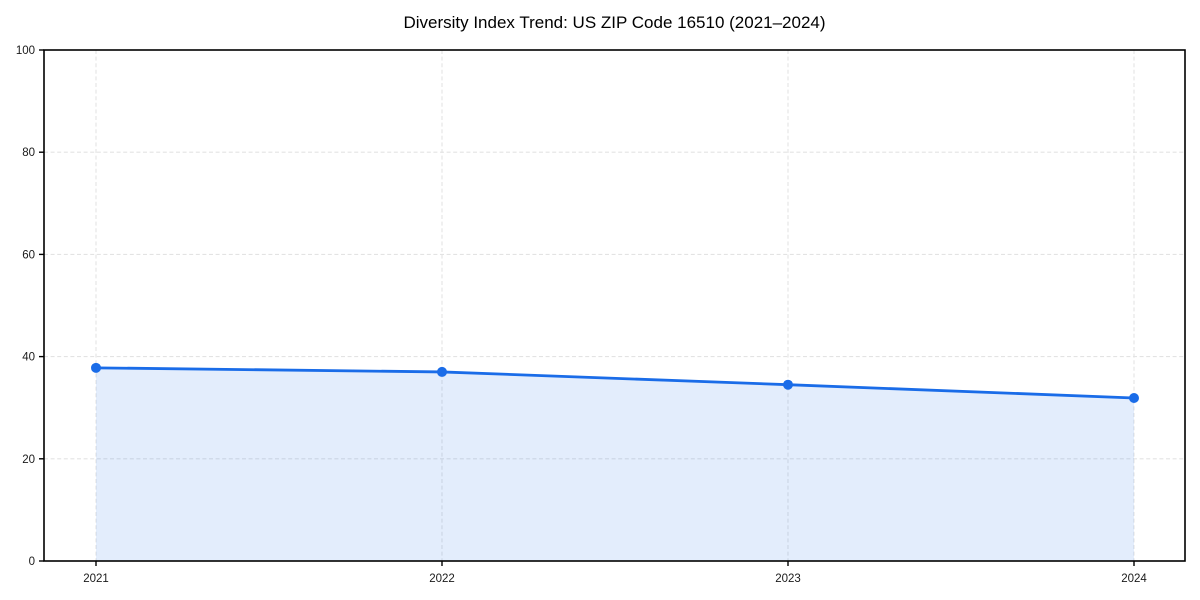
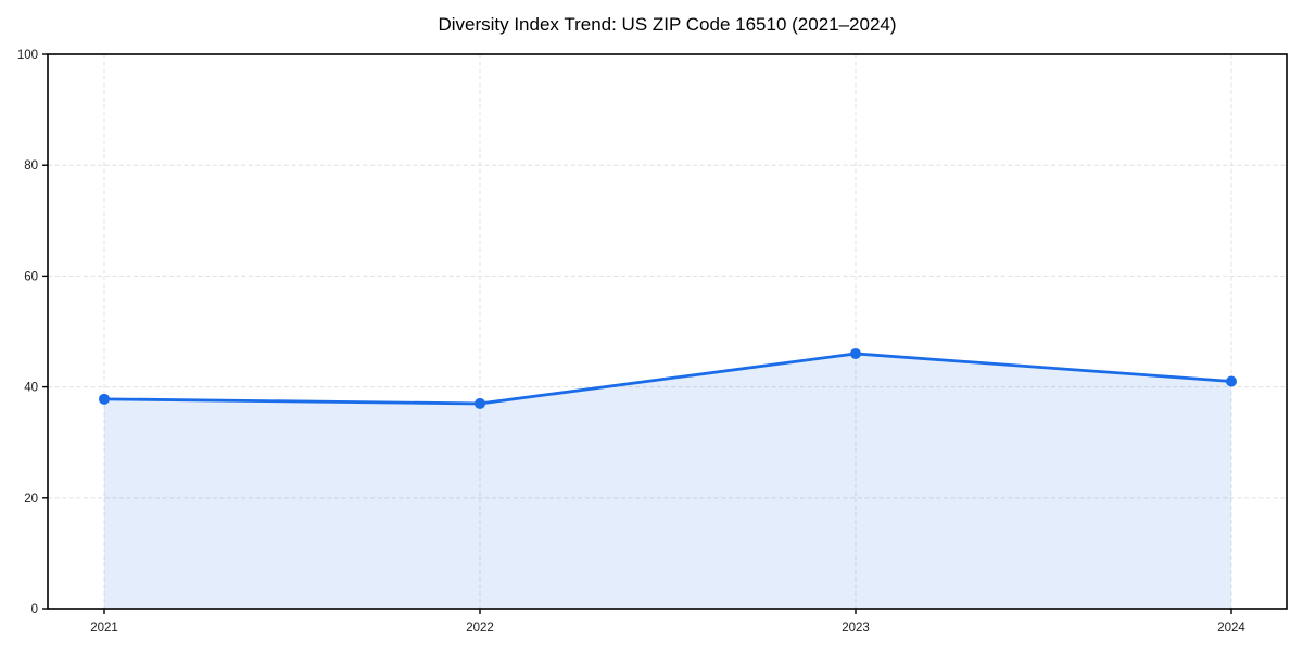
2023: 34 -> 46
2024: 32 -> 41
